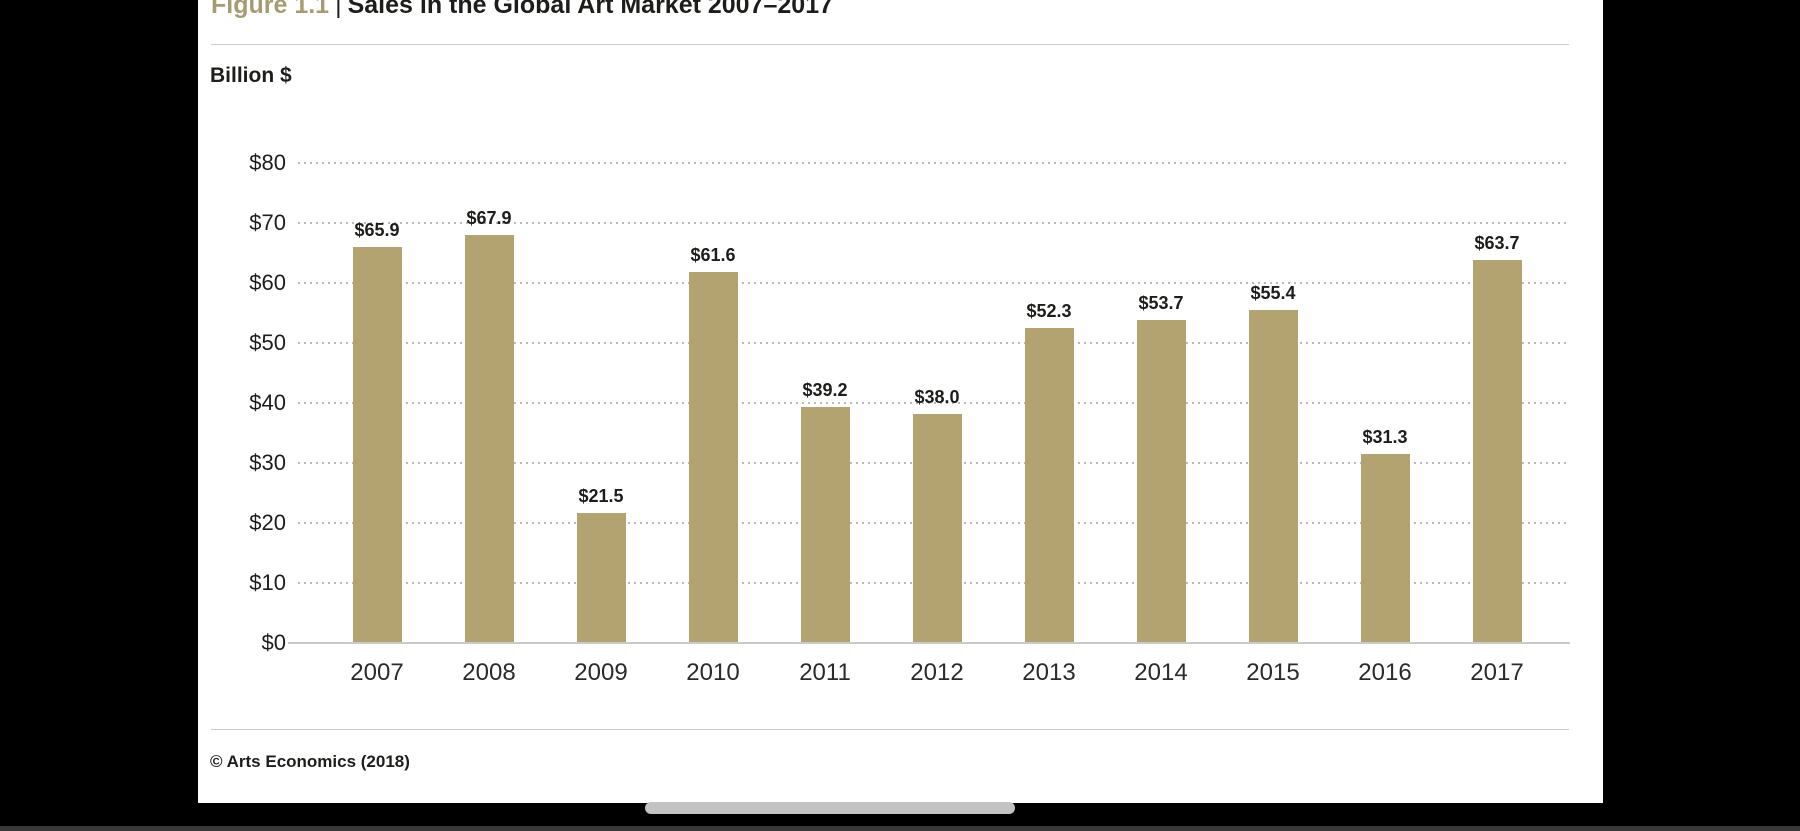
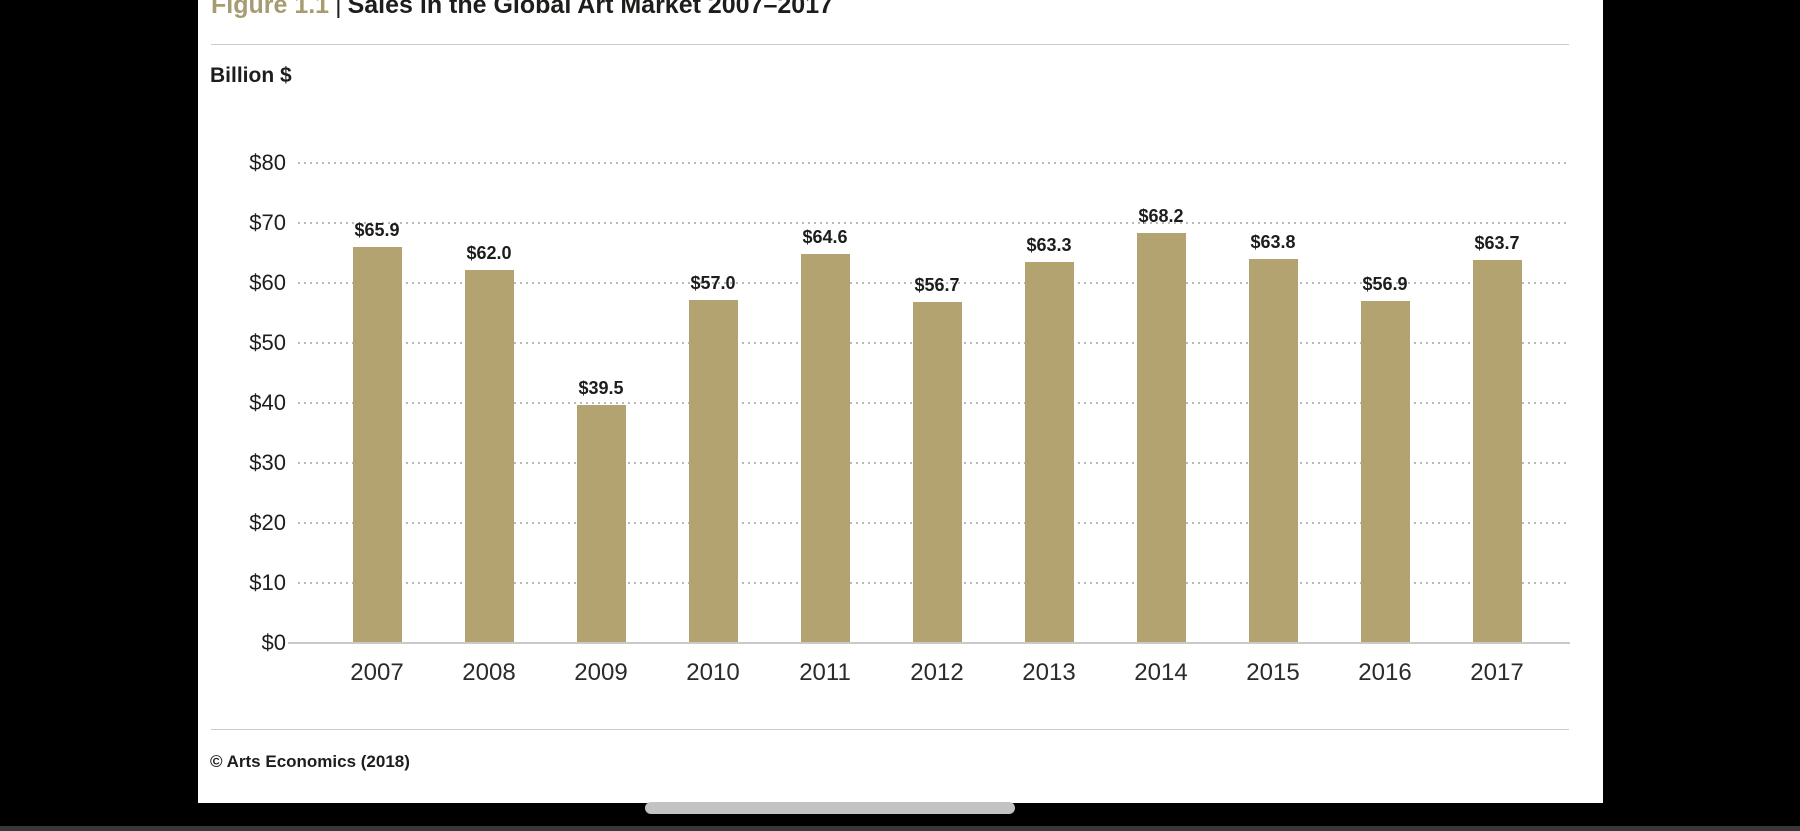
2008: $67.9 -> $62.0
2009: $21.5 -> $39.5
2010: $61.6 -> $57.0
2011: $39.2 -> $64.6
2012: $38.0 -> $56.7
2013: $52.3 -> $63.3
2014: $53.7 -> $68.2
2015: $55.4 -> $63.8
2016: $31.3 -> $56.9
